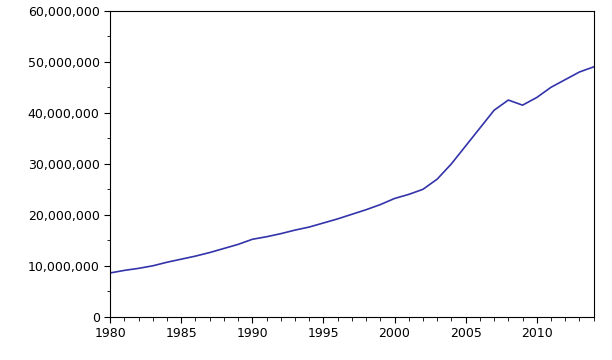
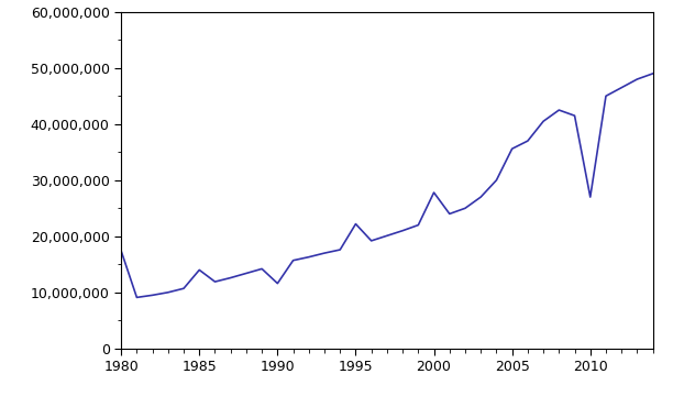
1980: 8,600,000 -> 17,400,000
1985: 11,300,000 -> 14,000,000
1990: 15,200,000 -> 11,600,000
1995: 18,400,000 -> 22,200,000
2000: 23,200,000 -> 27,800,000
2005: 33,500,000 -> 35,600,000
2010: 43,000,000 -> 27,000,000
